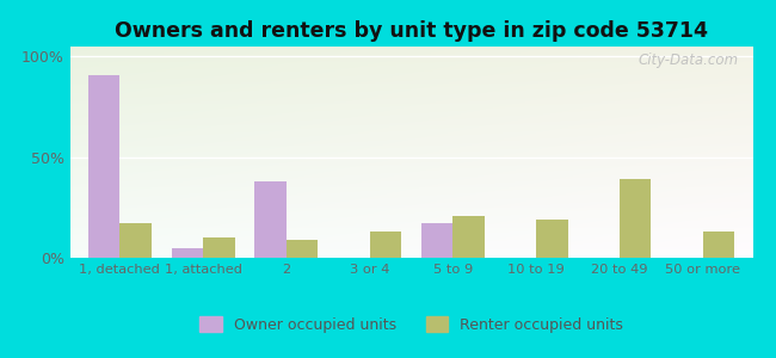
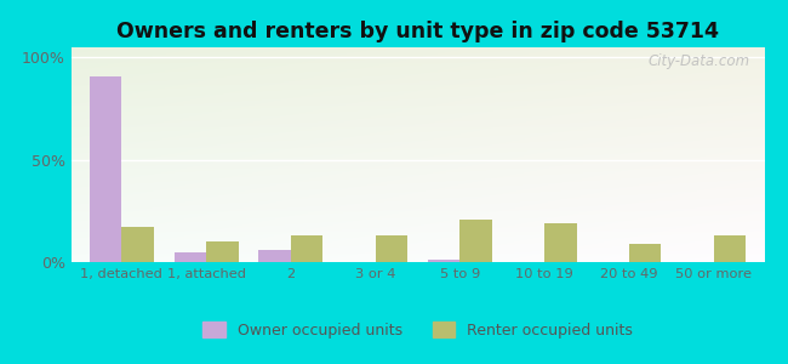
Owner occupied units/2: 38% -> 6%
Renter occupied units/2: 9% -> 13%
Owner occupied units/5 to 9: 17% -> 1%
Renter occupied units/20 to 49: 39% -> 9%
